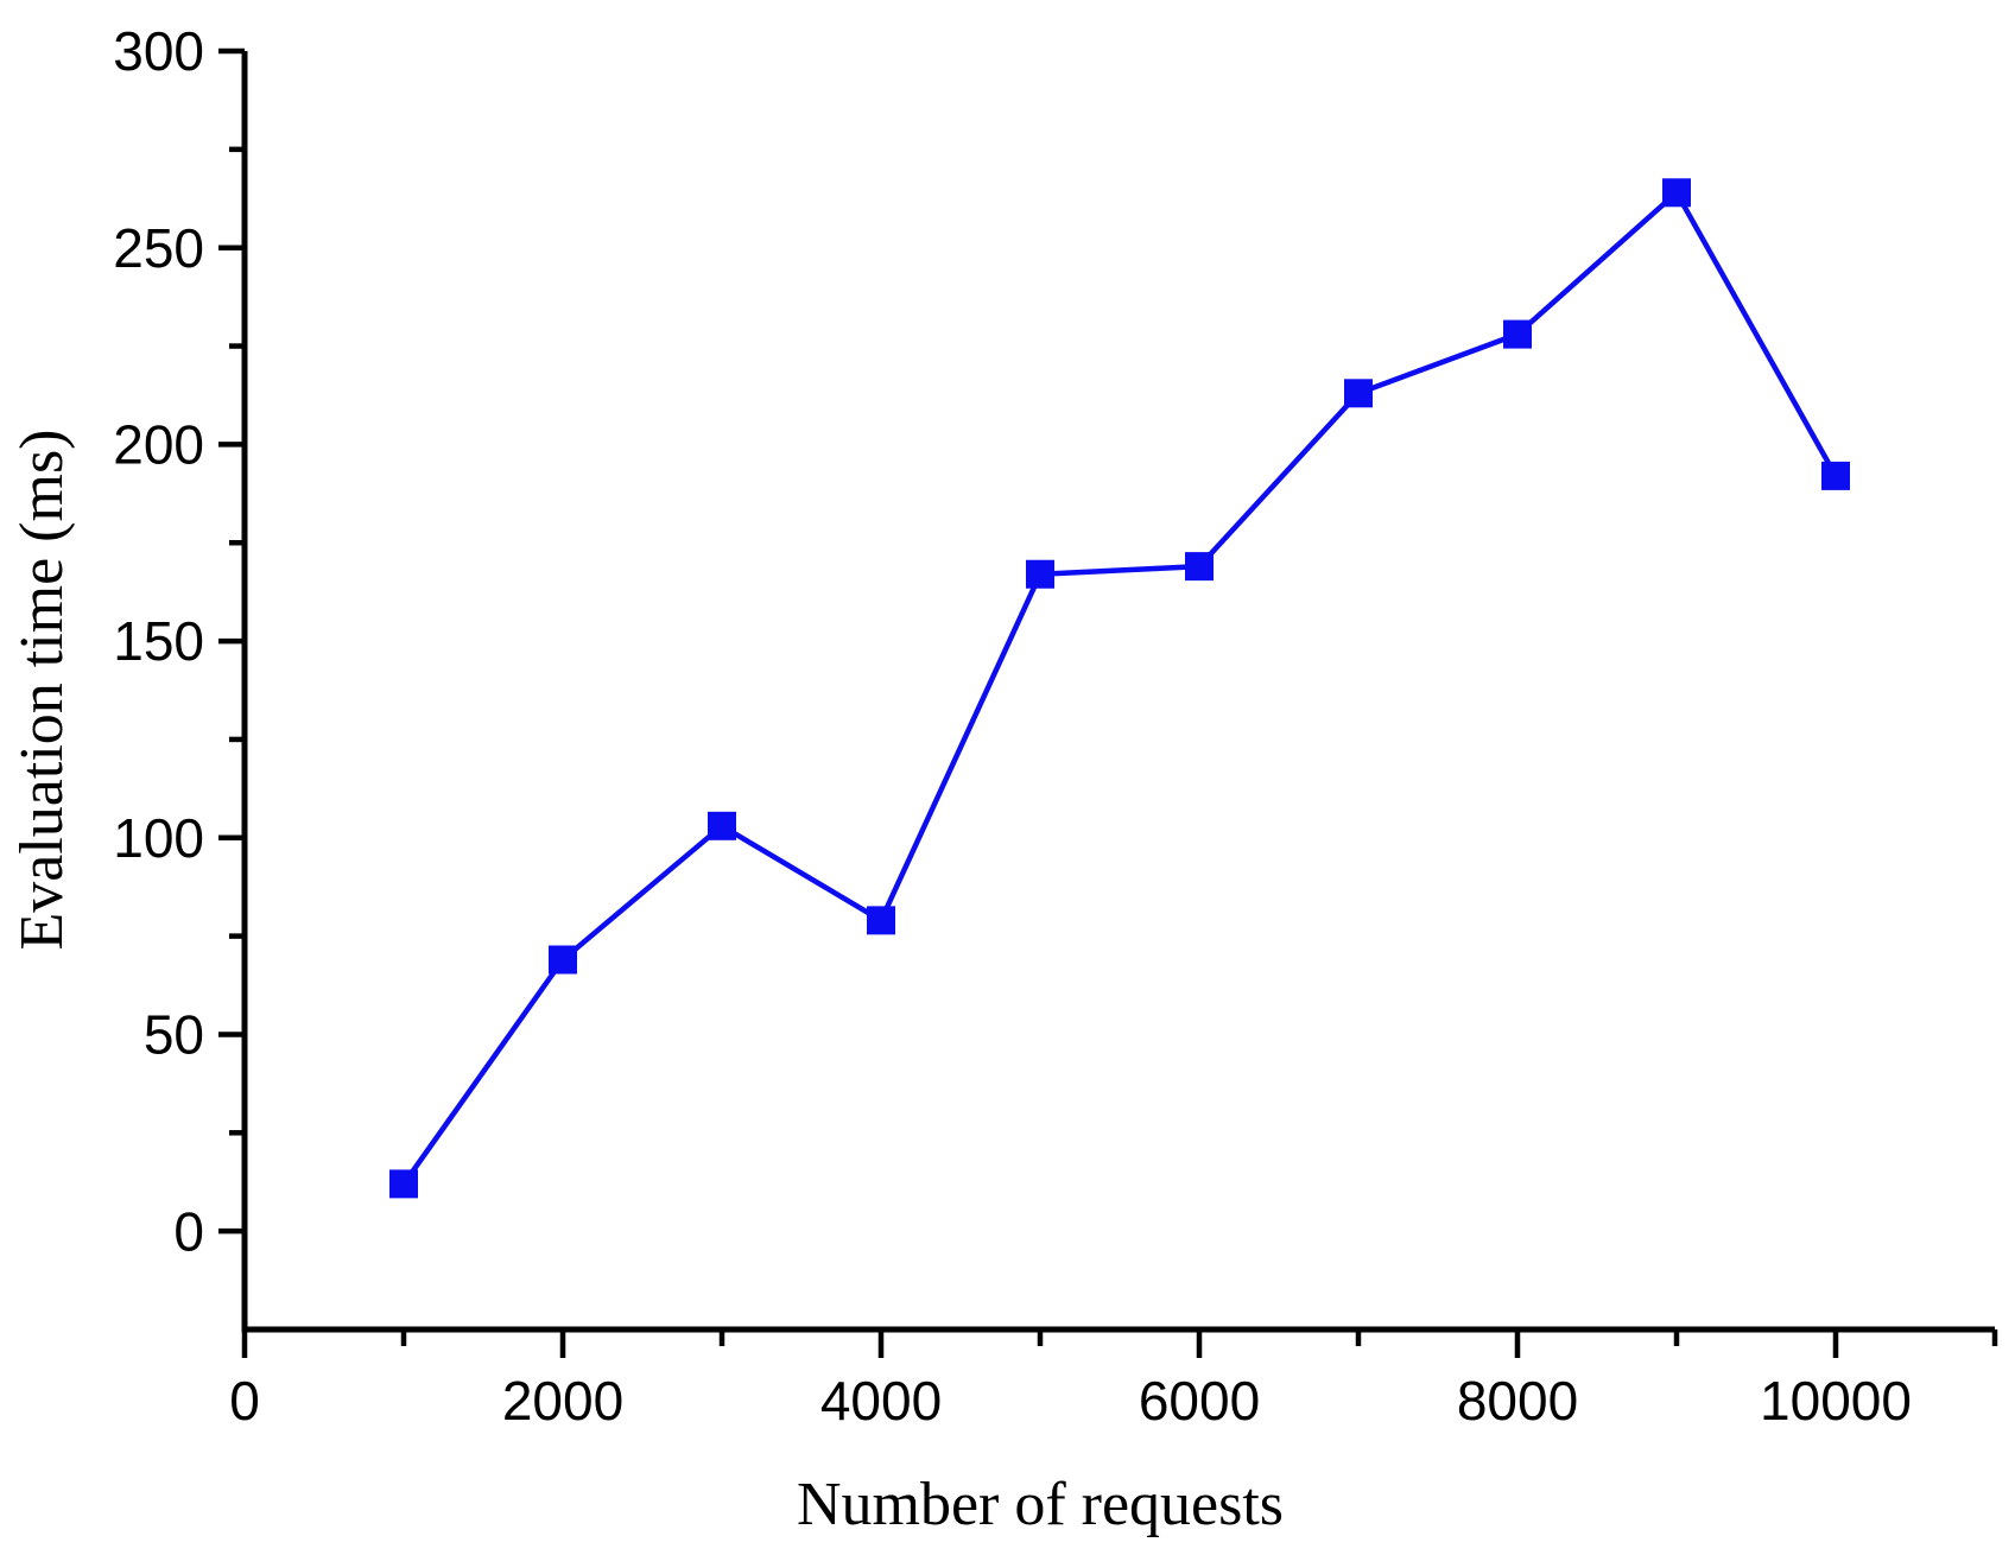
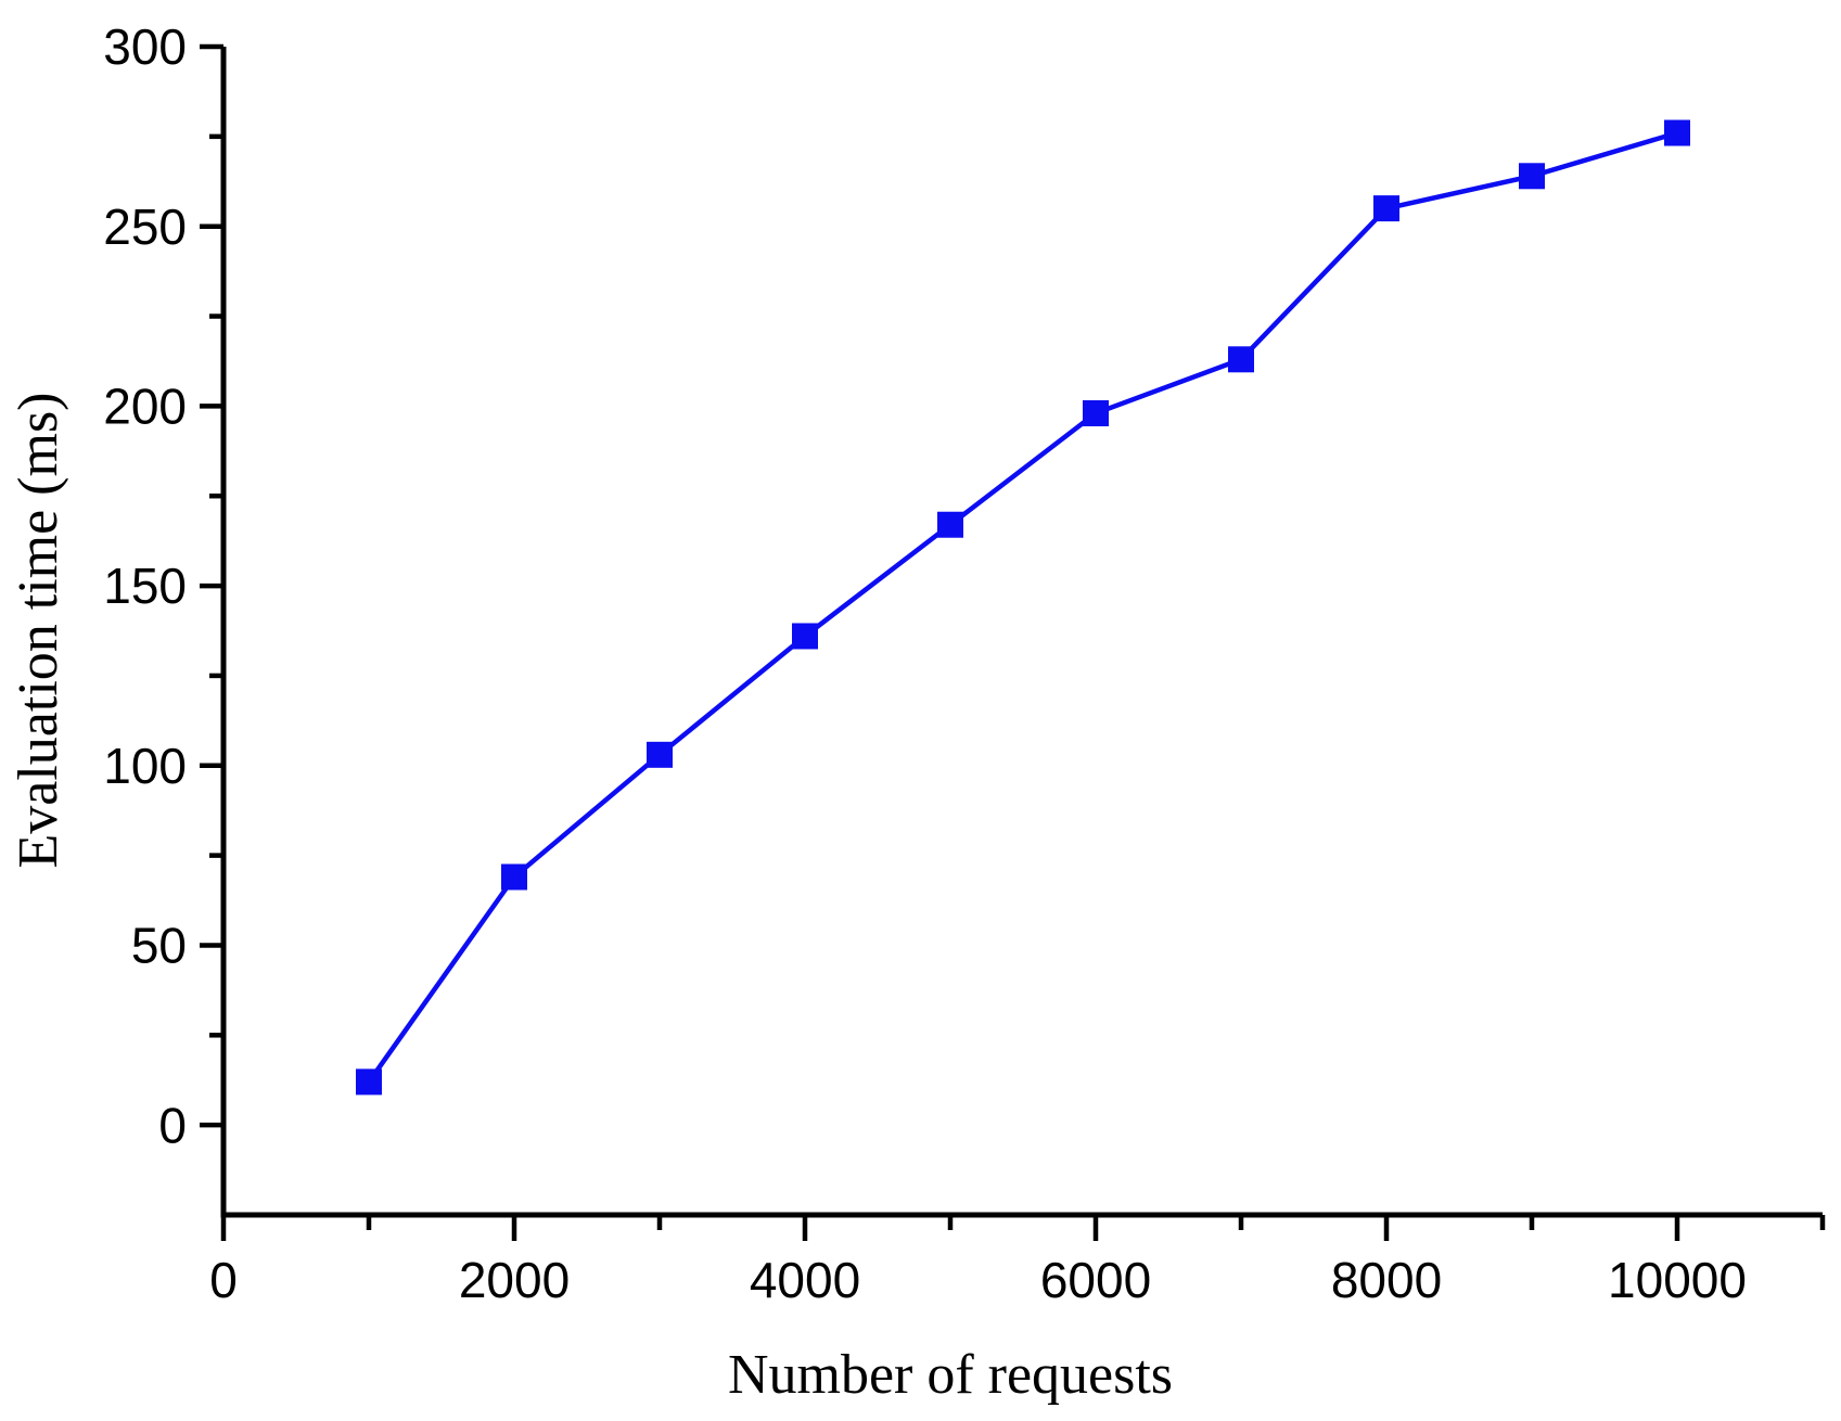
4000: 79 -> 136
6000: 169 -> 198
8000: 228 -> 255
10000: 192 -> 276
